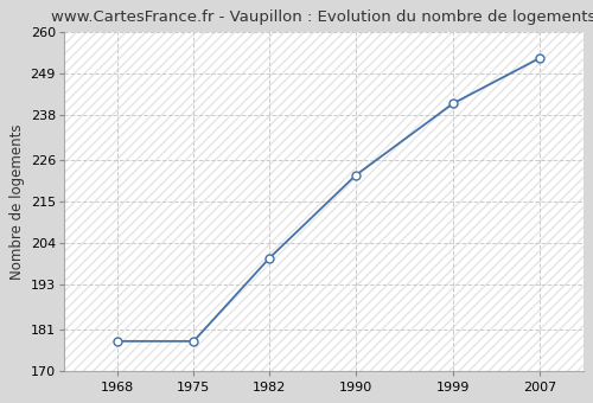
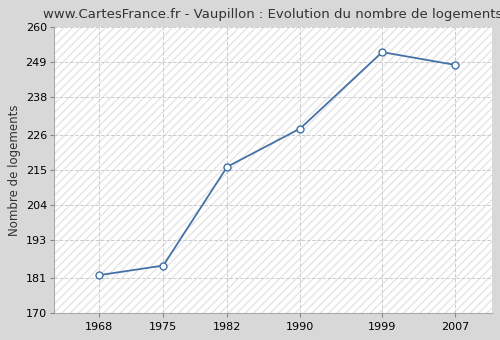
1968: 178 -> 182
1975: 178 -> 185
1982: 200 -> 216
1990: 222 -> 228
1999: 241 -> 252
2007: 253 -> 248
